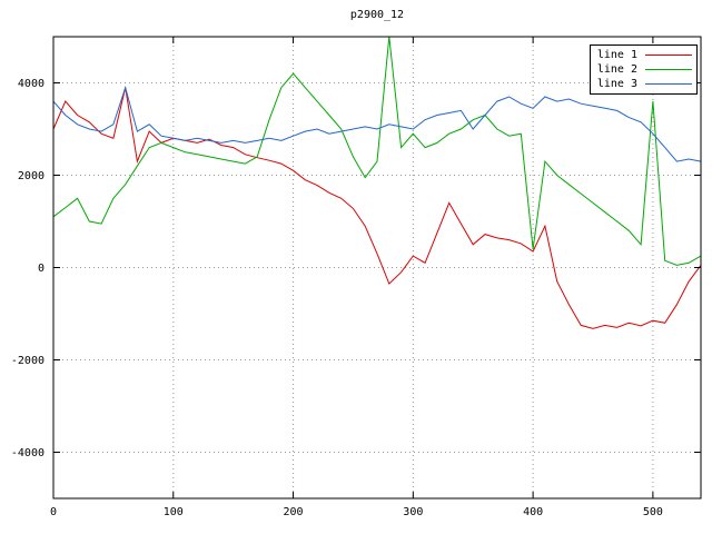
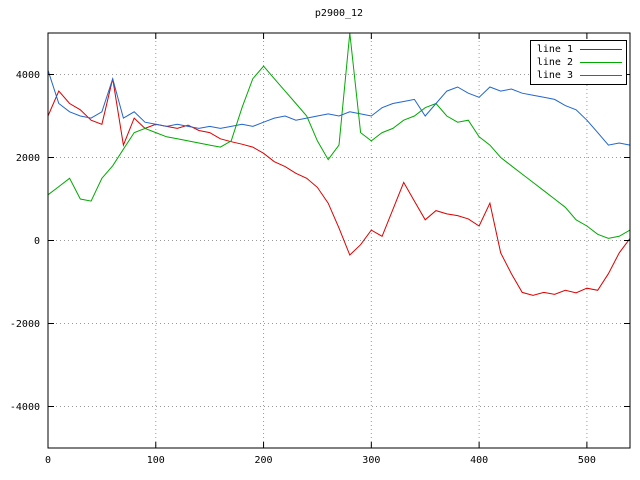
line 3/0: 3600 -> 4100
line 2/300: 2900 -> 2400
line 2/400: 400 -> 2500
line 2/500: 3600 -> 400
